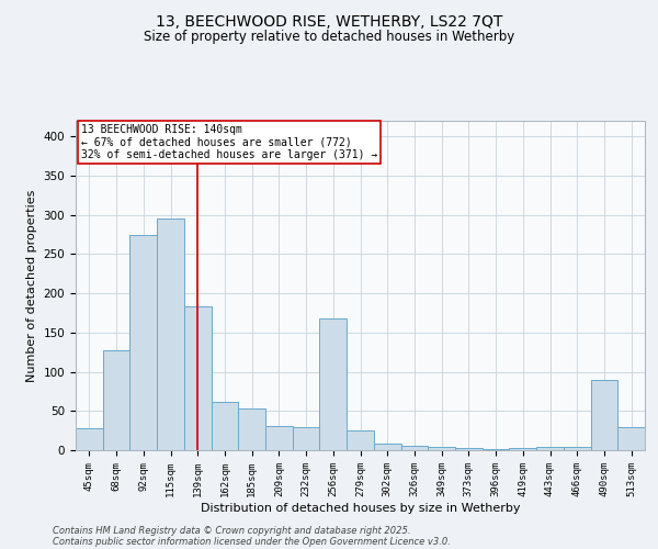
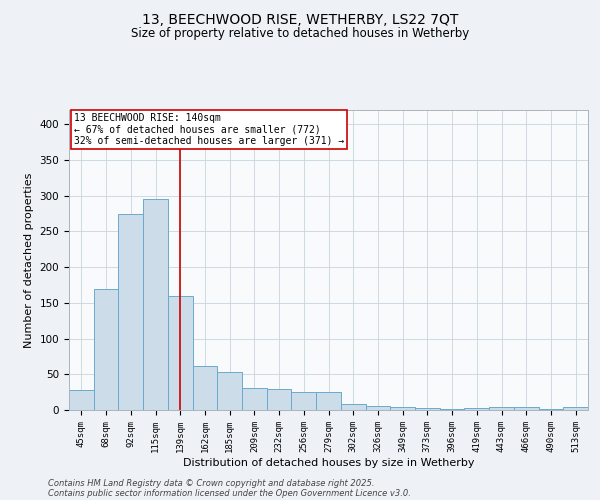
68sqm: 128 -> 170
139sqm: 184 -> 160
256sqm: 168 -> 25
490sqm: 90 -> 1
513sqm: 30 -> 4
